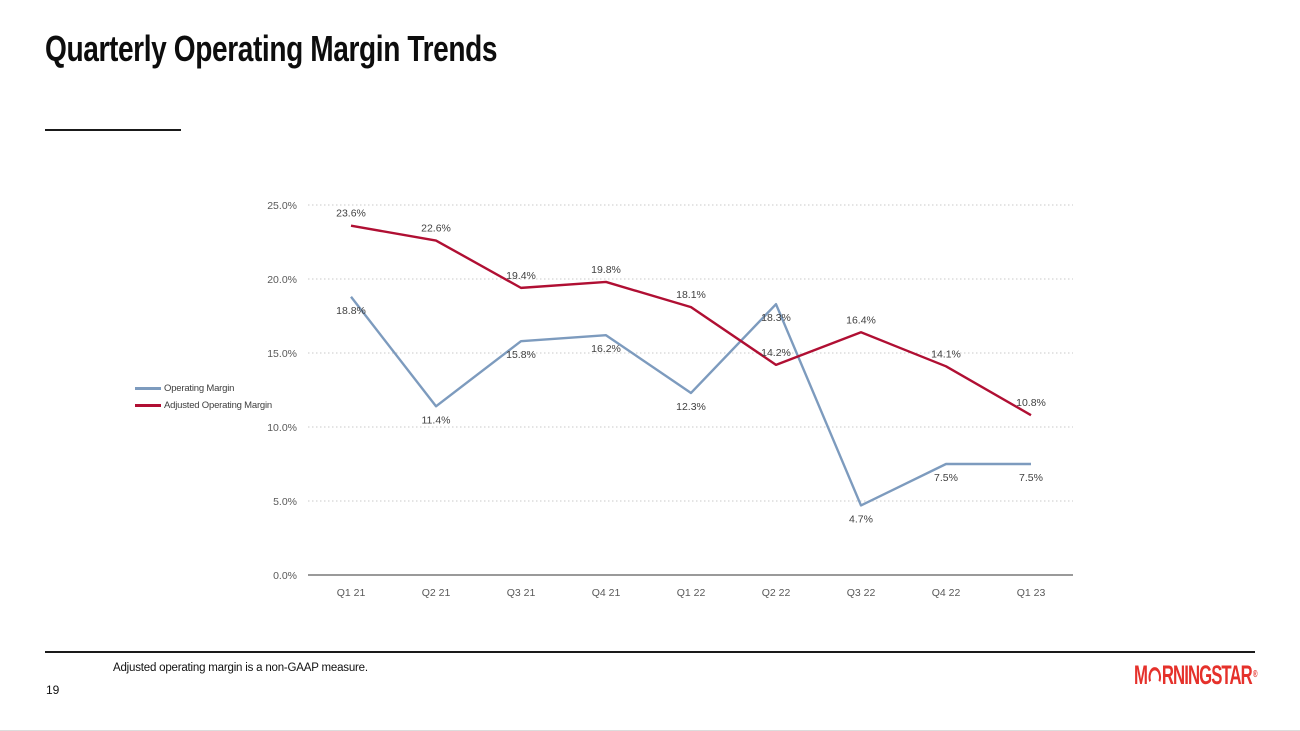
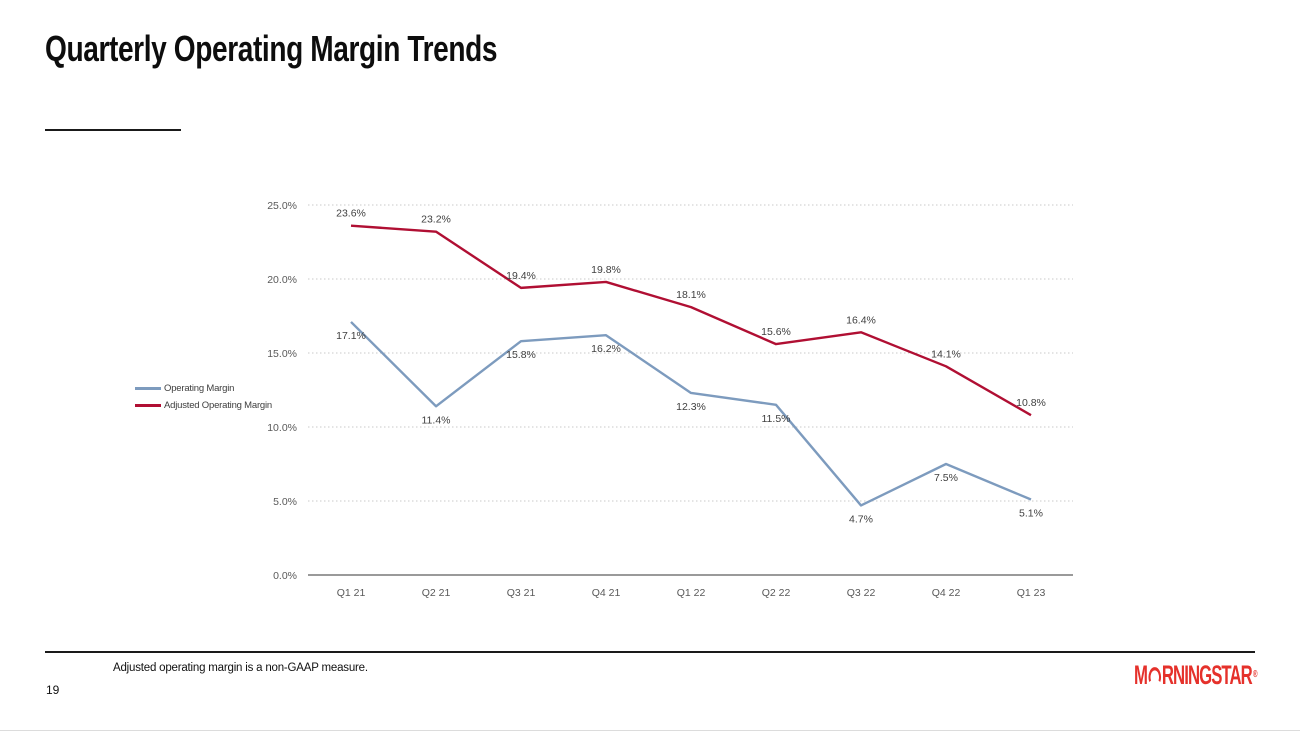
Operating Margin/Q1 21: 18.8% -> 17.1%
Adjusted Operating Margin/Q2 21: 22.6% -> 23.2%
Operating Margin/Q2 22: 18.3% -> 11.5%
Adjusted Operating Margin/Q2 22: 14.2% -> 15.6%
Operating Margin/Q1 23: 7.5% -> 5.1%
